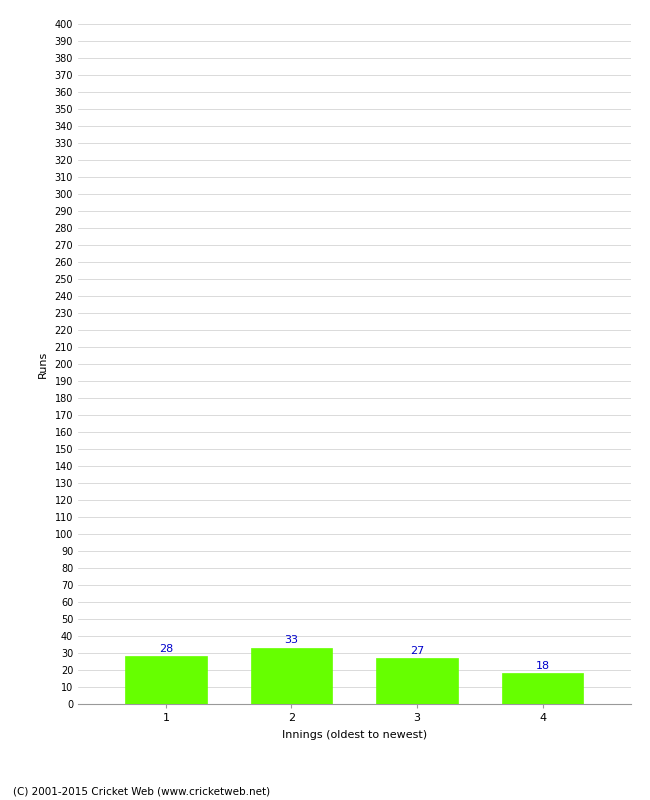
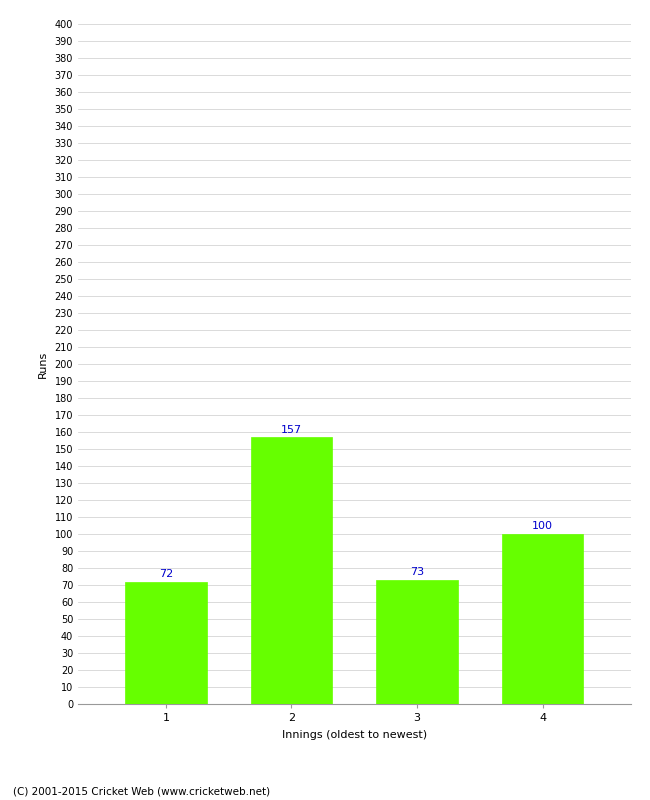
1: 28 -> 72
2: 33 -> 157
3: 27 -> 73
4: 18 -> 100
